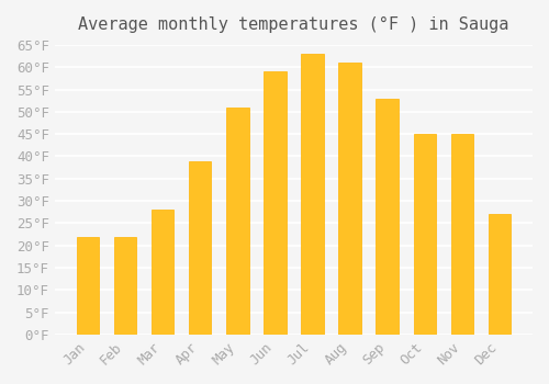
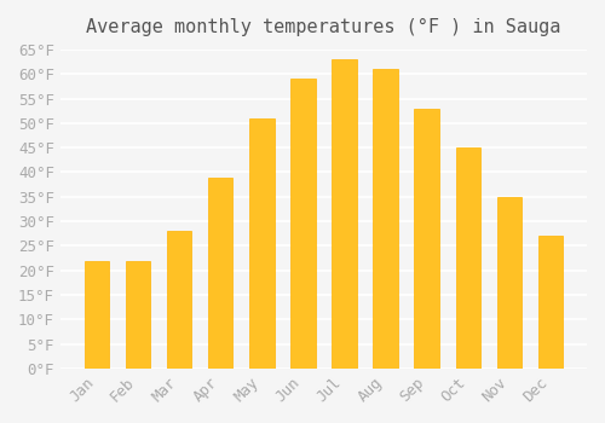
Nov: 45°F -> 35°F
